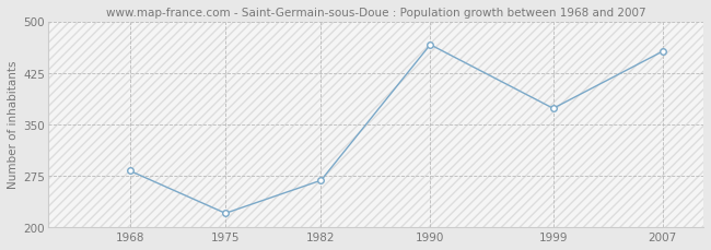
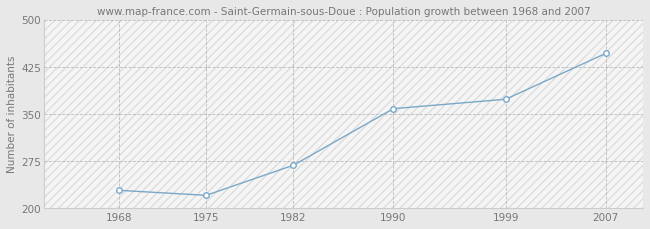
1968: 282 -> 228
1990: 466 -> 358
2007: 456 -> 446
